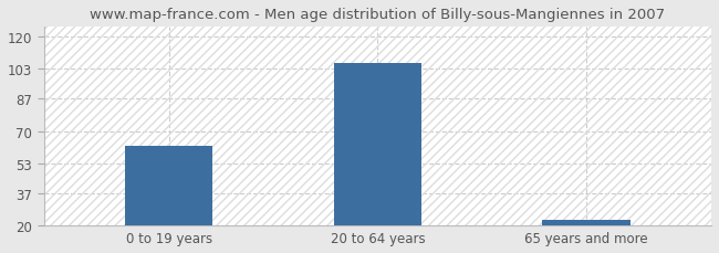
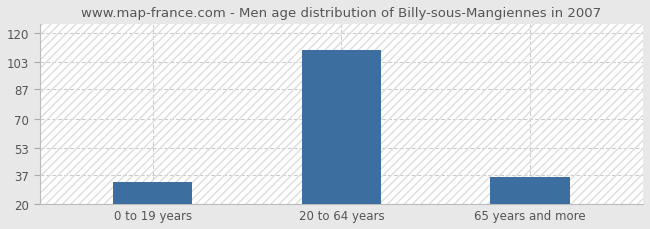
0 to 19 years: 62 -> 33
20 to 64 years: 106 -> 110
65 years and more: 23 -> 36
